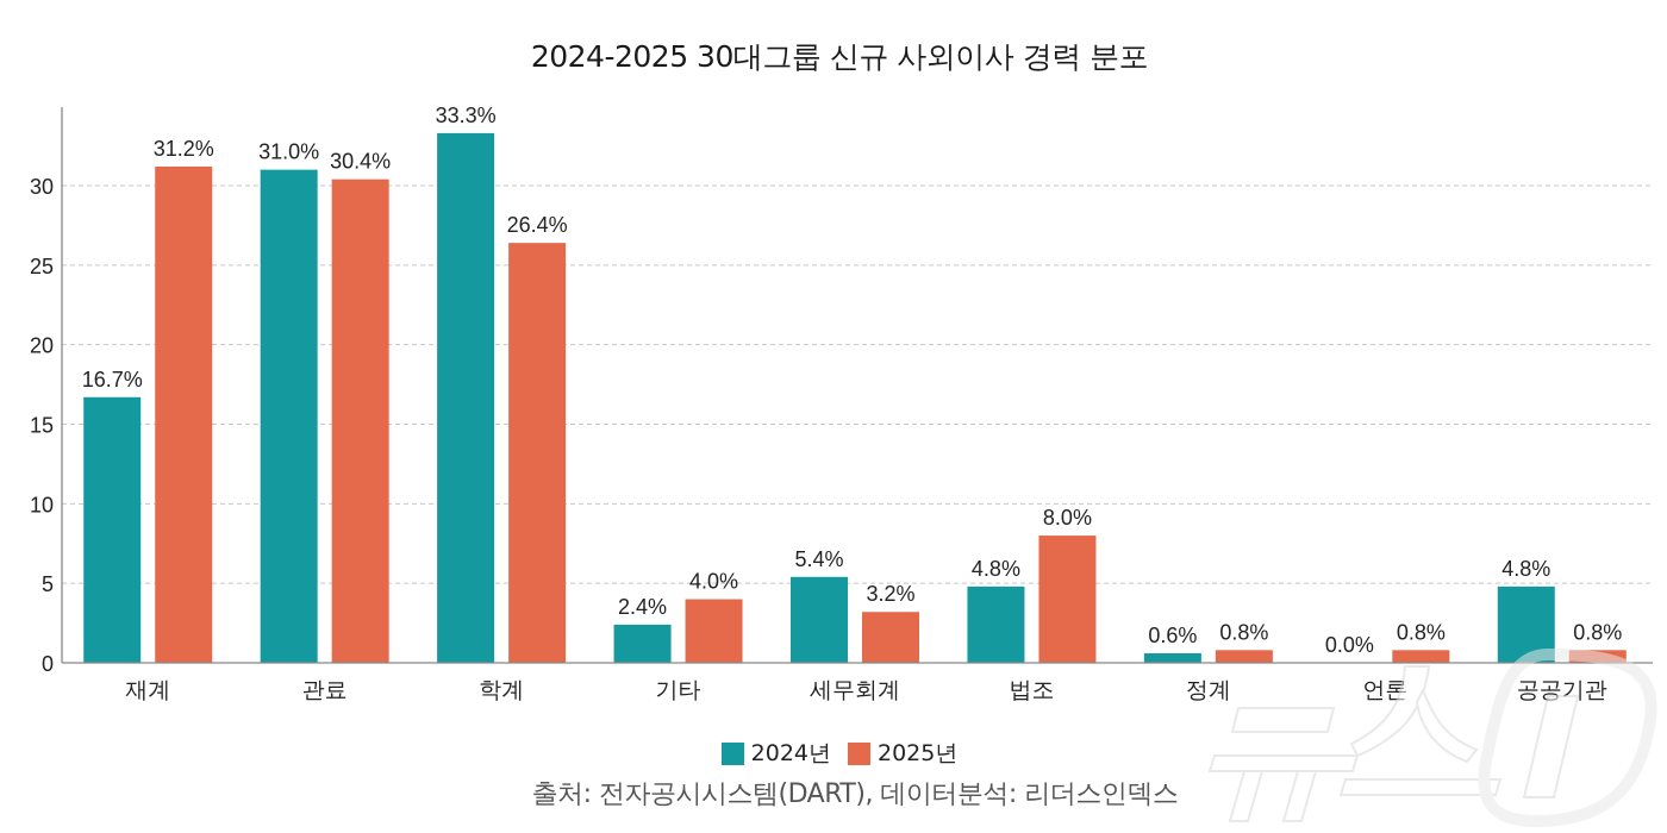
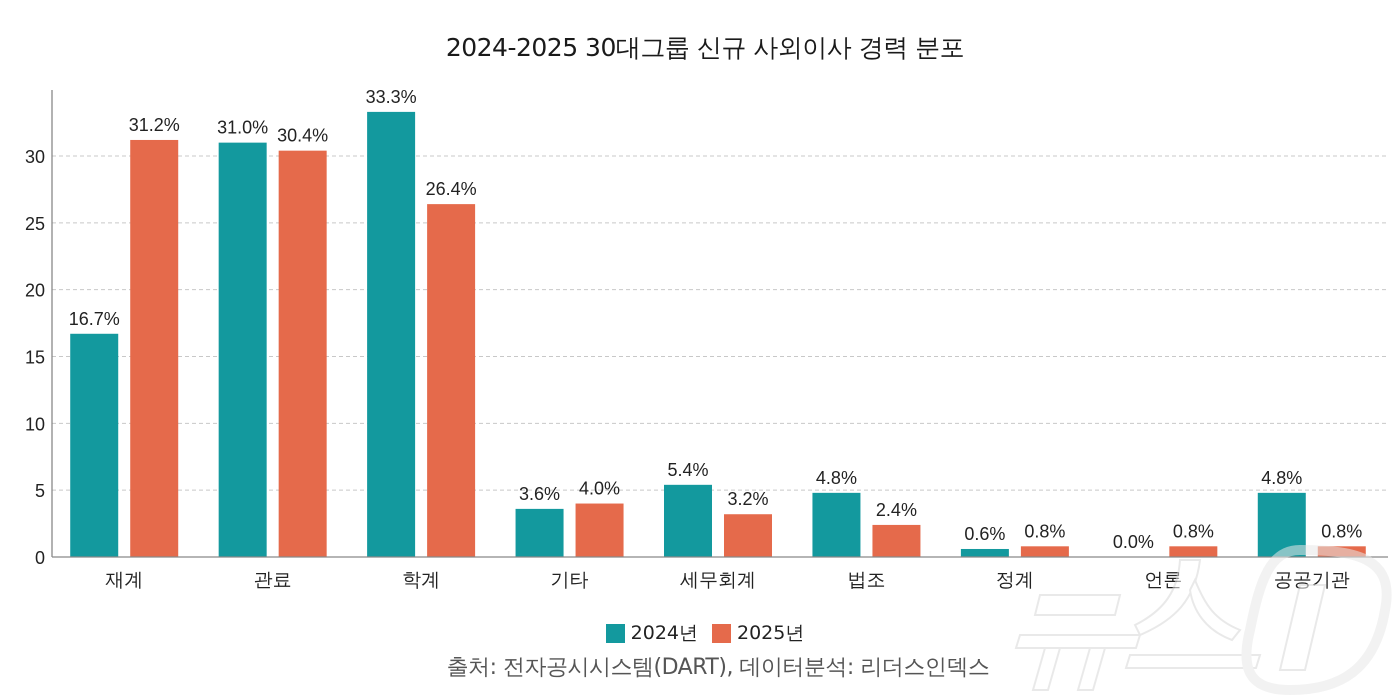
2024년/기타: 2.4% -> 3.6%
2025년/법조: 8.0% -> 2.4%
